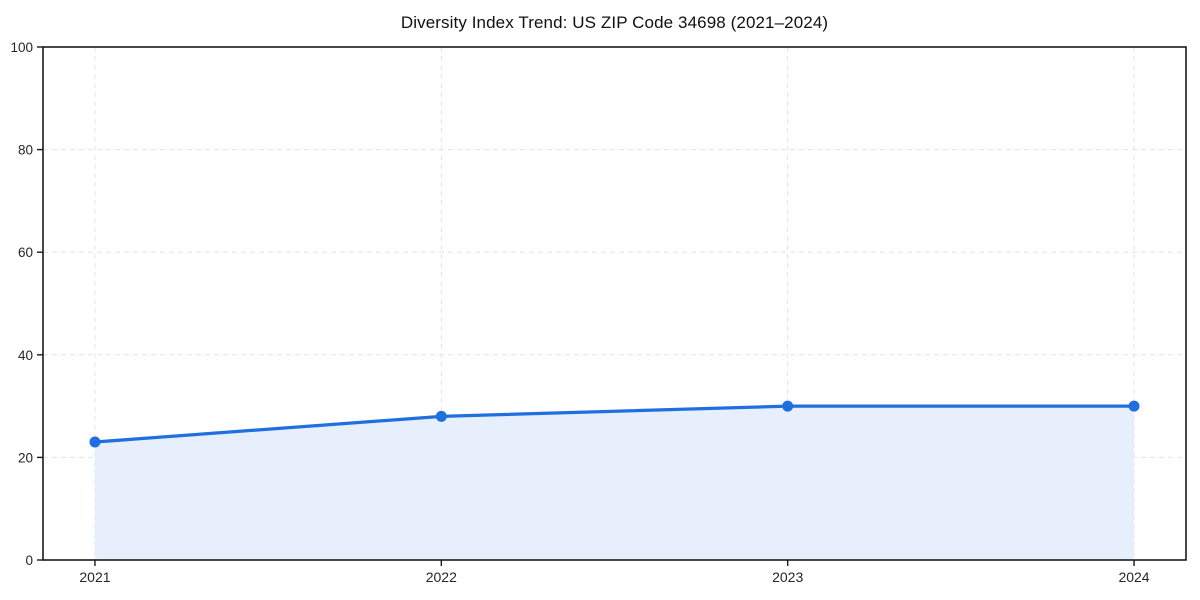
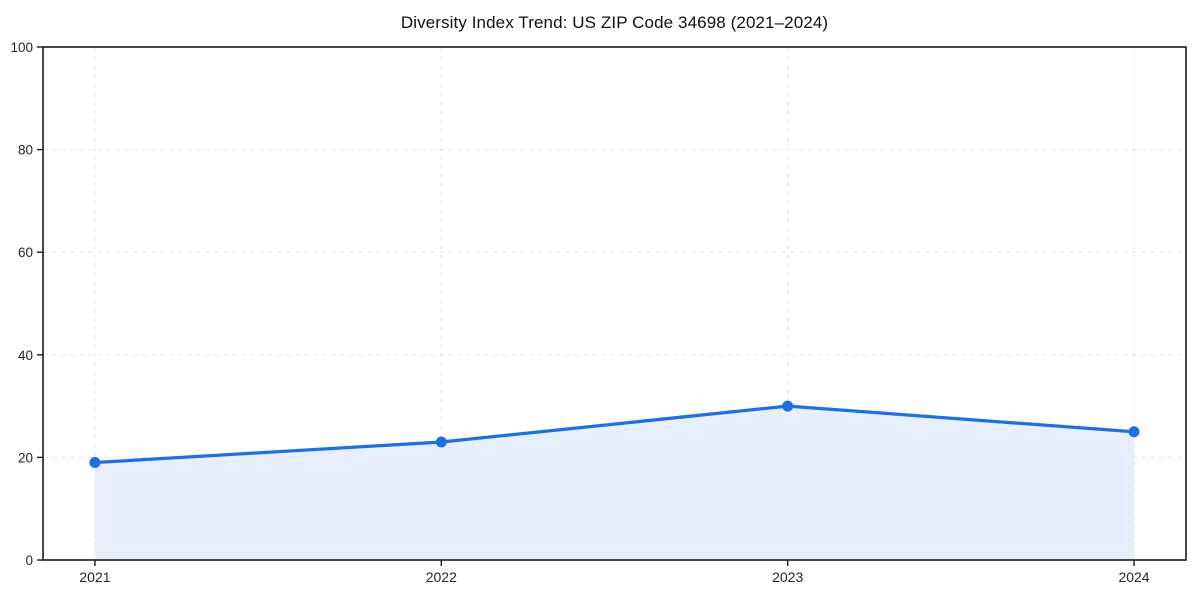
2021: 23 -> 19
2022: 28 -> 23
2024: 30 -> 25
